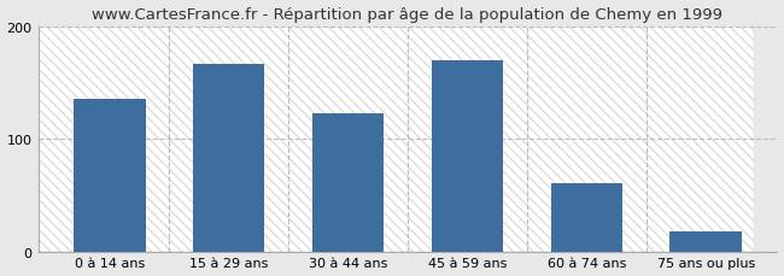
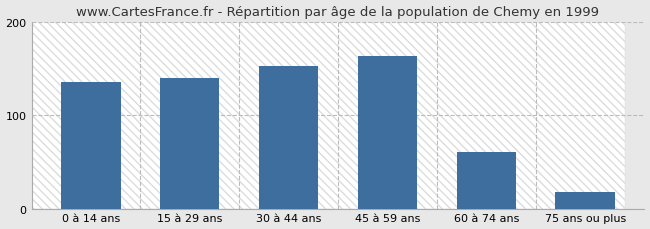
15 à 29 ans: 166 -> 140
30 à 44 ans: 122 -> 152
45 à 59 ans: 170 -> 163
